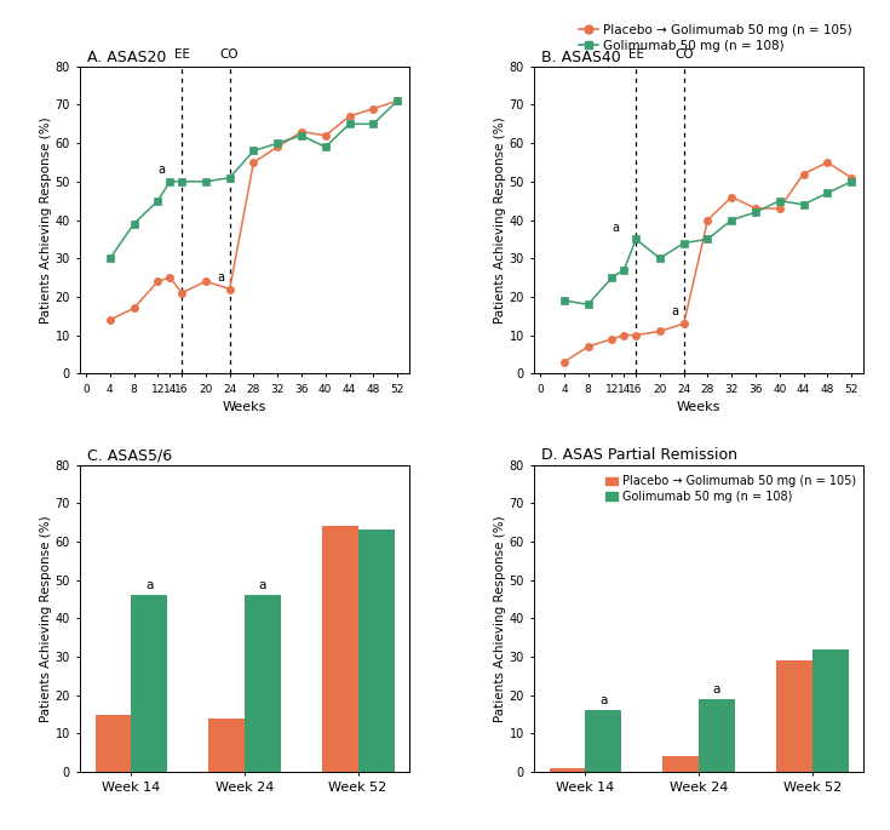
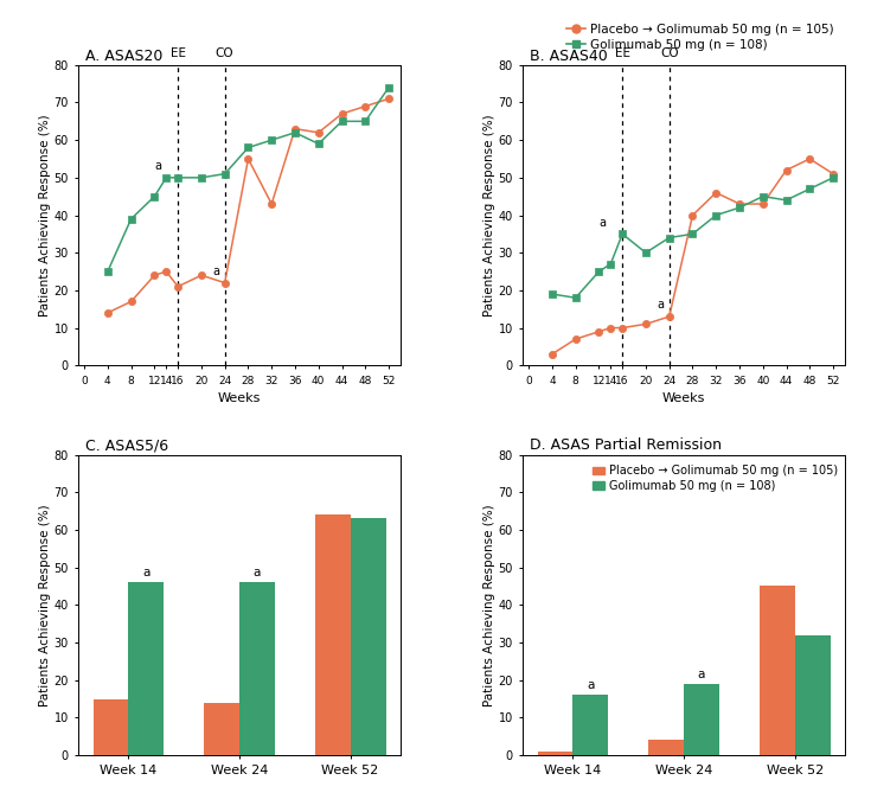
A. ASAS20/Golimumab 50 mg (n = 108)/4: 30 -> 25
A. ASAS20/Placebo → Golimumab 50 mg (n = 105)/32: 59 -> 43
A. ASAS20/Golimumab 50 mg (n = 108)/52: 71 -> 74
D. ASAS Partial Remission/Placebo → Golimumab 50 mg (n = 105)/Week 52: 29 -> 45
